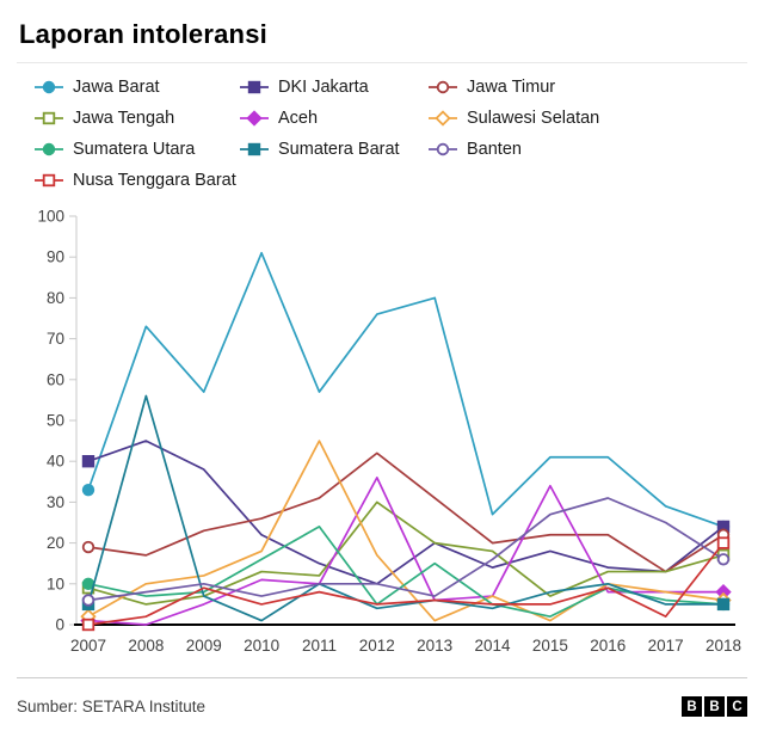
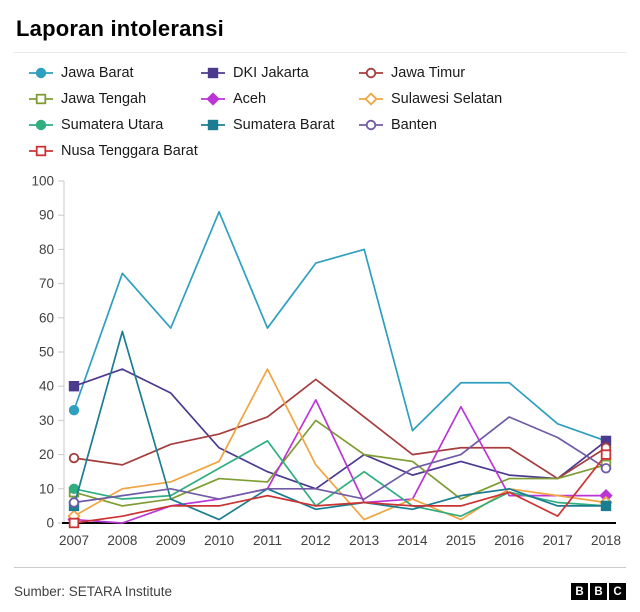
Nusa Tenggara Barat/2009: 9 -> 5
Aceh/2010: 11 -> 7
Banten/2015: 27 -> 20
